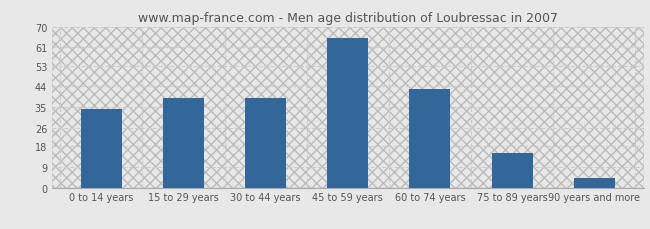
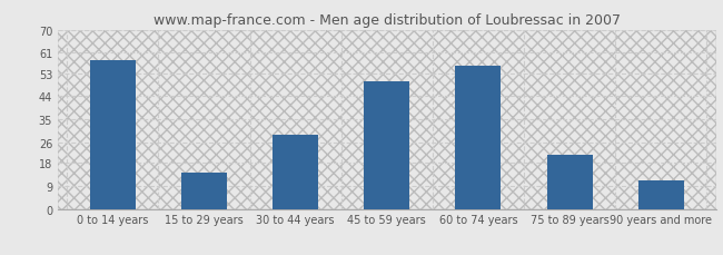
0 to 14 years: 34 -> 58
15 to 29 years: 39 -> 14
30 to 44 years: 39 -> 29
45 to 59 years: 65 -> 50
60 to 74 years: 43 -> 56
75 to 89 years: 15 -> 21
90 years and more: 4 -> 11
